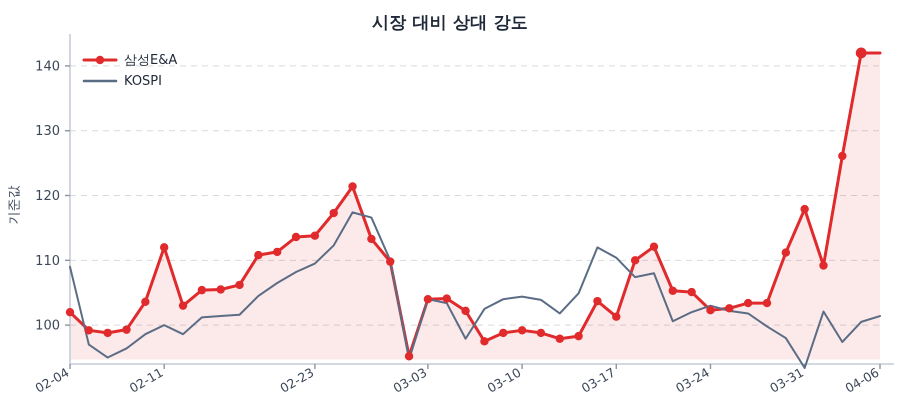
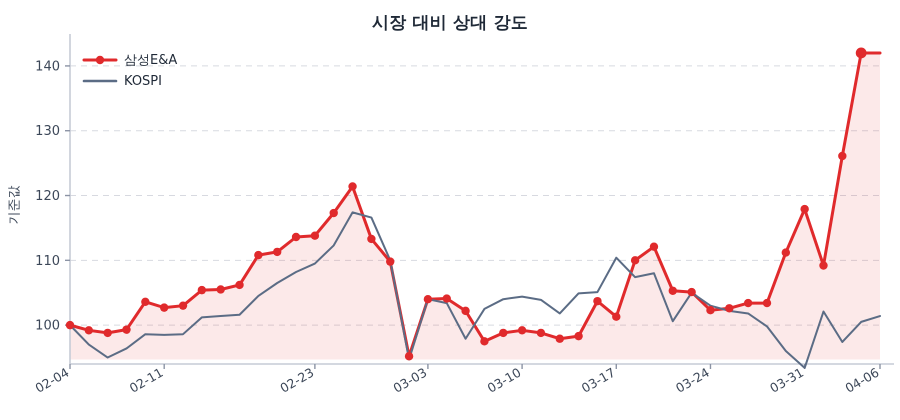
삼성E&A/02-04: 102 -> 100
KOSPI/02-04: 109 -> 100
삼성E&A/02-11: 112 -> 103
KOSPI/02-11: 100 -> 98
KOSPI/03-17: 112 -> 105
KOSPI/03-24: 102 -> 105
KOSPI/03-31: 98 -> 96
